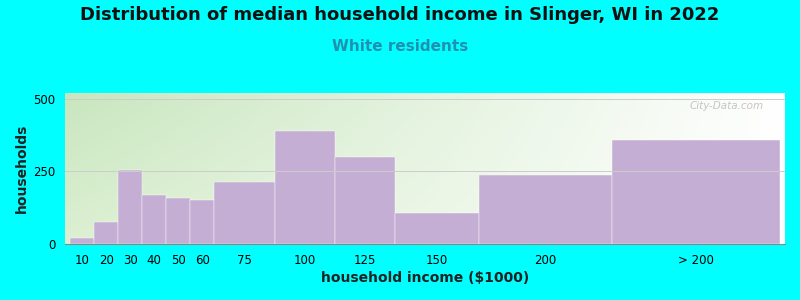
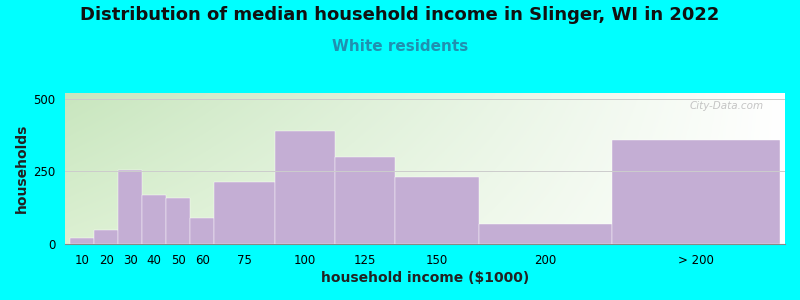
20: 75 -> 50
60: 152 -> 90
150: 108 -> 230
200: 238 -> 70
